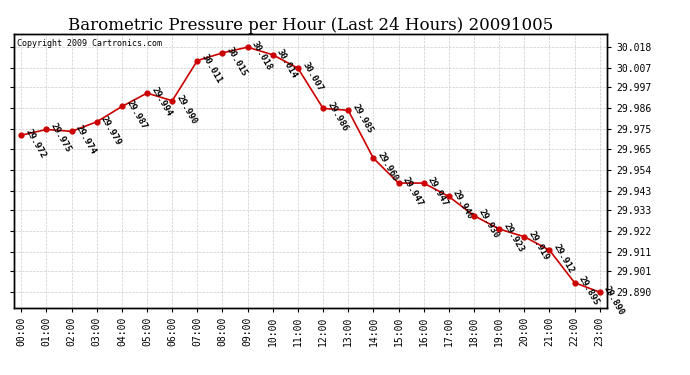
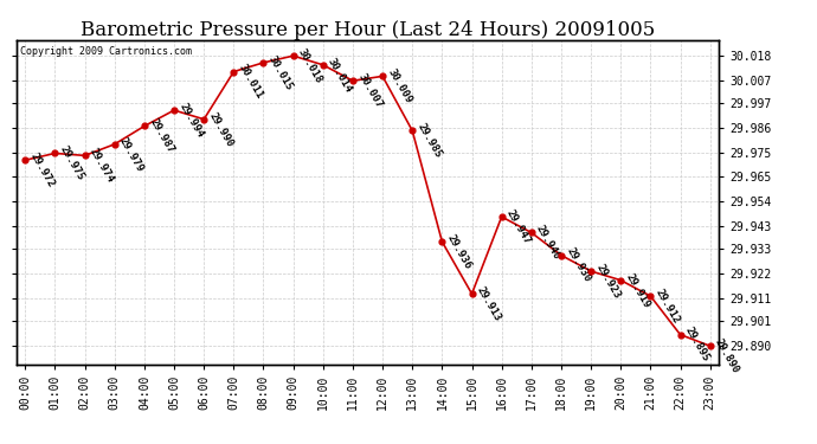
12:00: 29.986 -> 30.009
14:00: 29.960 -> 29.936
15:00: 29.947 -> 29.913
